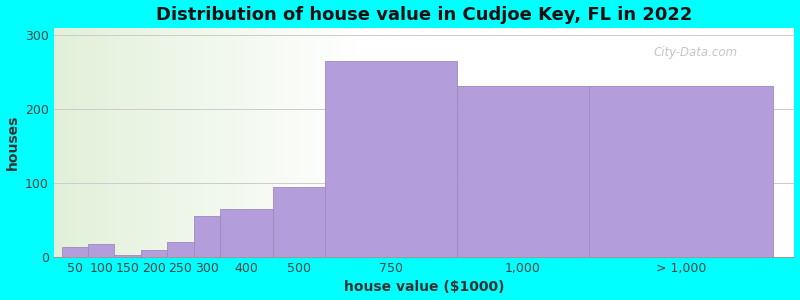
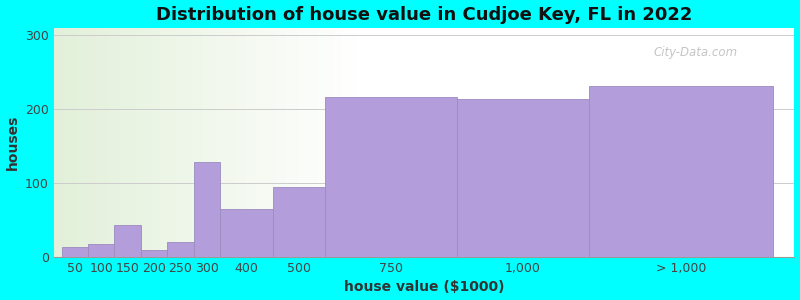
150: 3 -> 44
300: 55 -> 128
750: 265 -> 216
1,000: 232 -> 214
